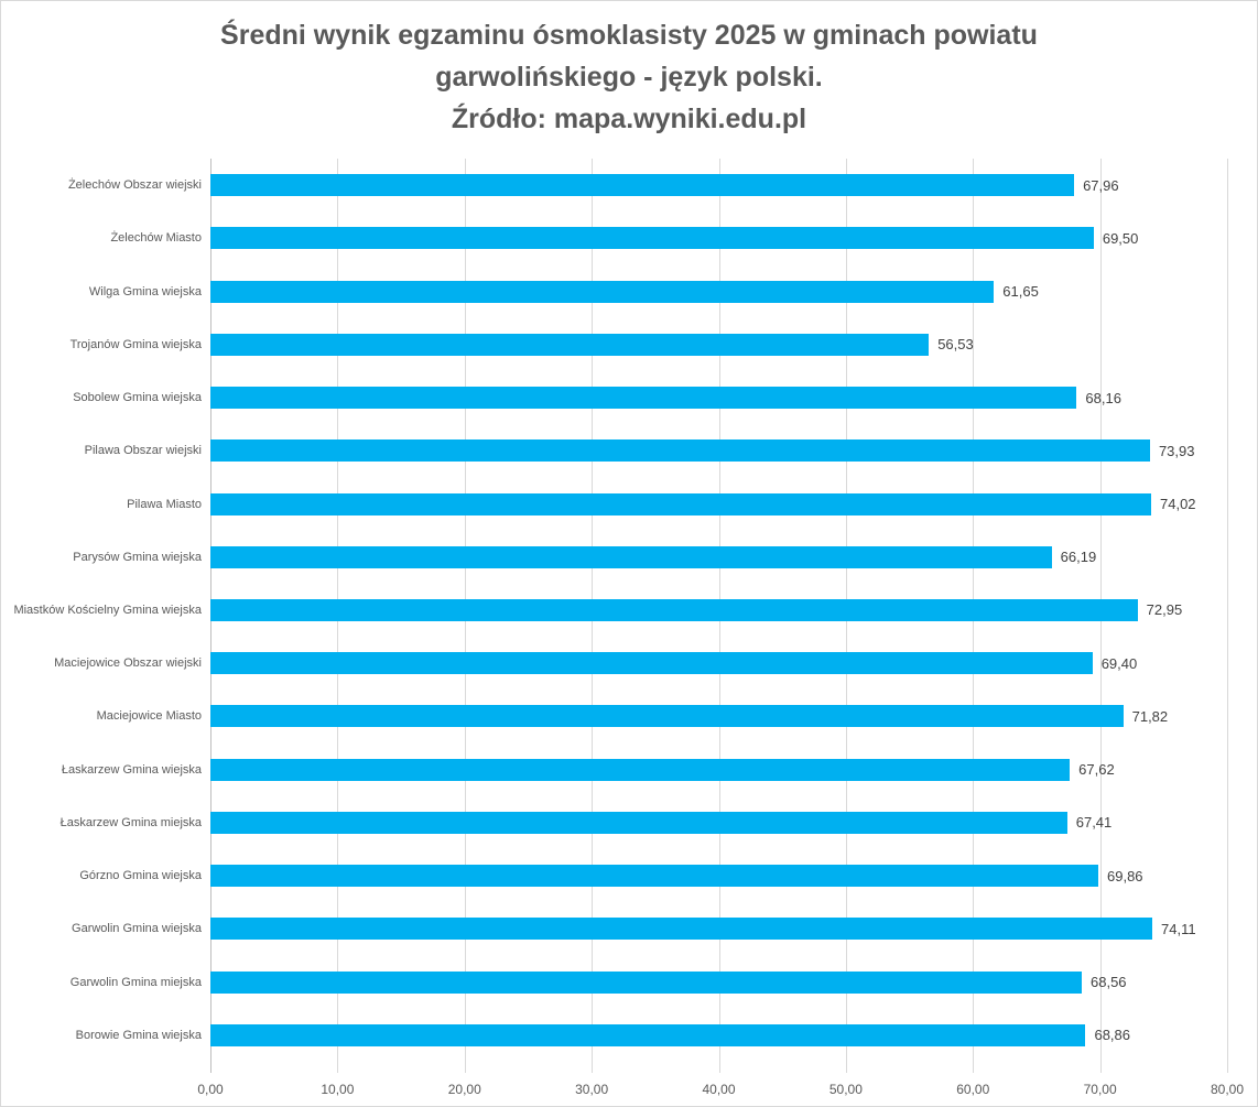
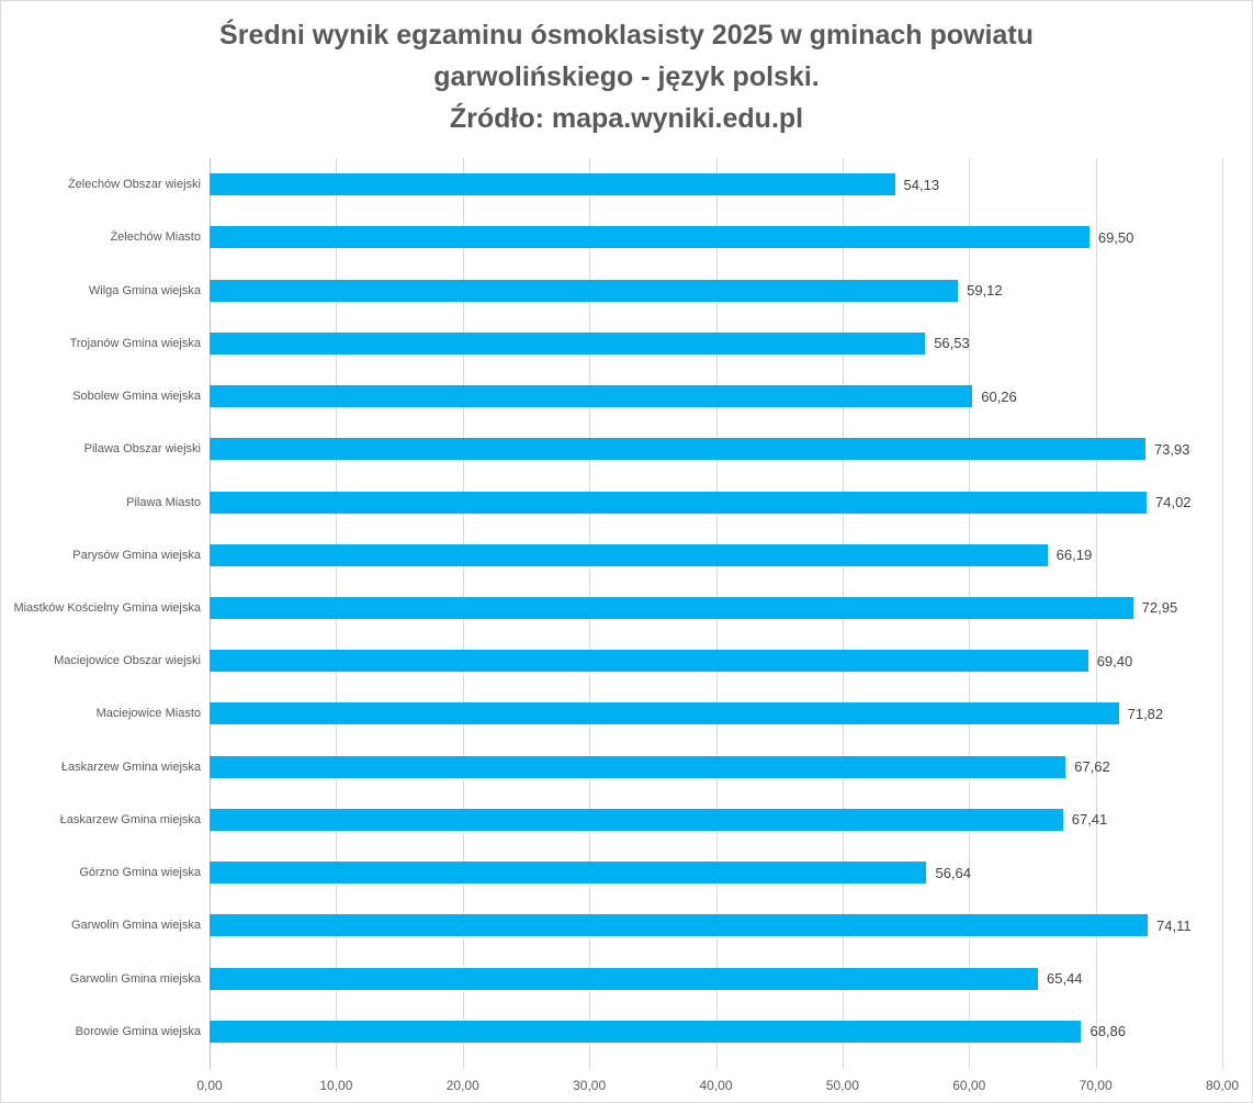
Żelechów Obszar wiejski: 67,96 -> 54,13
Wilga Gmina wiejska: 61,65 -> 59,12
Sobolew Gmina wiejska: 68,16 -> 60,26
Górzno Gmina wiejska: 69,86 -> 56,64
Garwolin Gmina miejska: 68,56 -> 65,44
